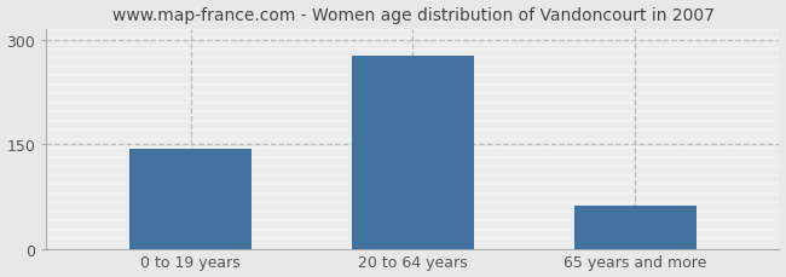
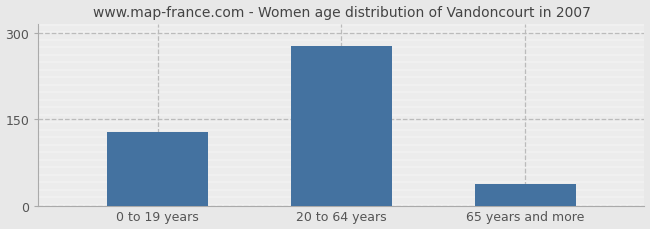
0 to 19 years: 144 -> 127
65 years and more: 62 -> 38
